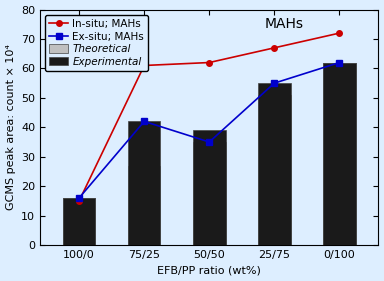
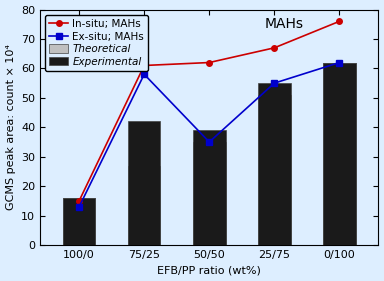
Ex-situ; MAHs/100/0: 16 -> 13
Ex-situ; MAHs/75/25: 42 -> 58
In-situ; MAHs/0/100: 72 -> 76
